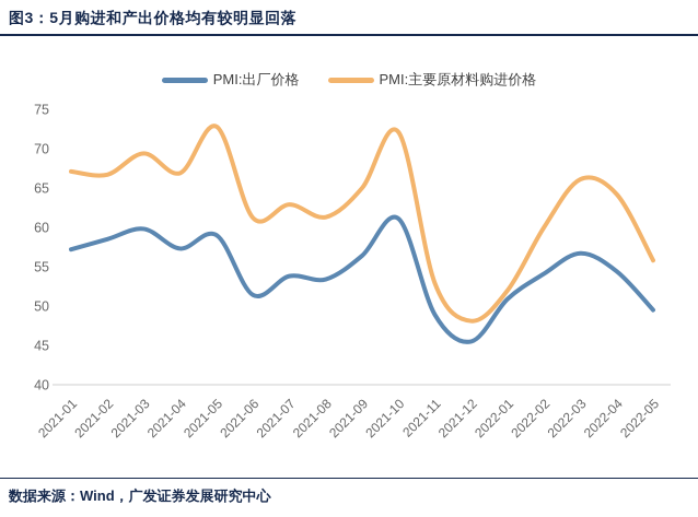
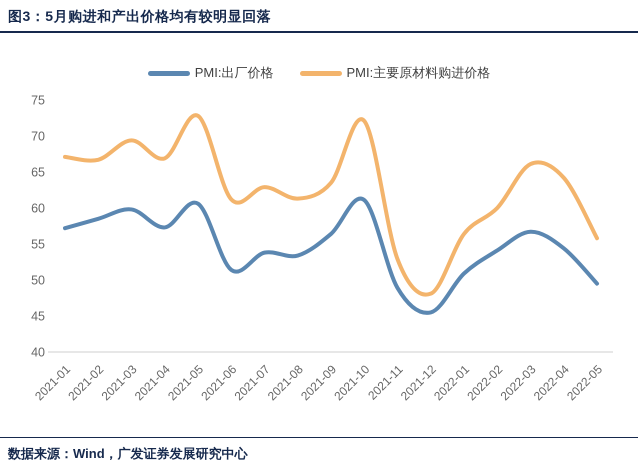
PMI:出厂价格/2021-05: 59 -> 61
PMI:主要原材料购进价格/2021-09: 65 -> 64
PMI:主要原材料购进价格/2022-01: 52 -> 56
